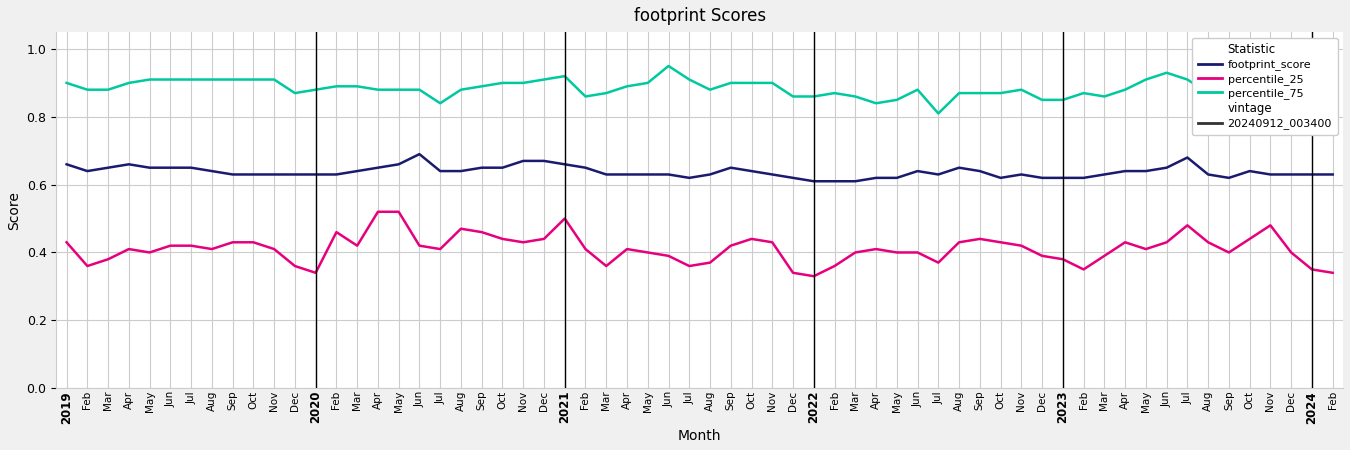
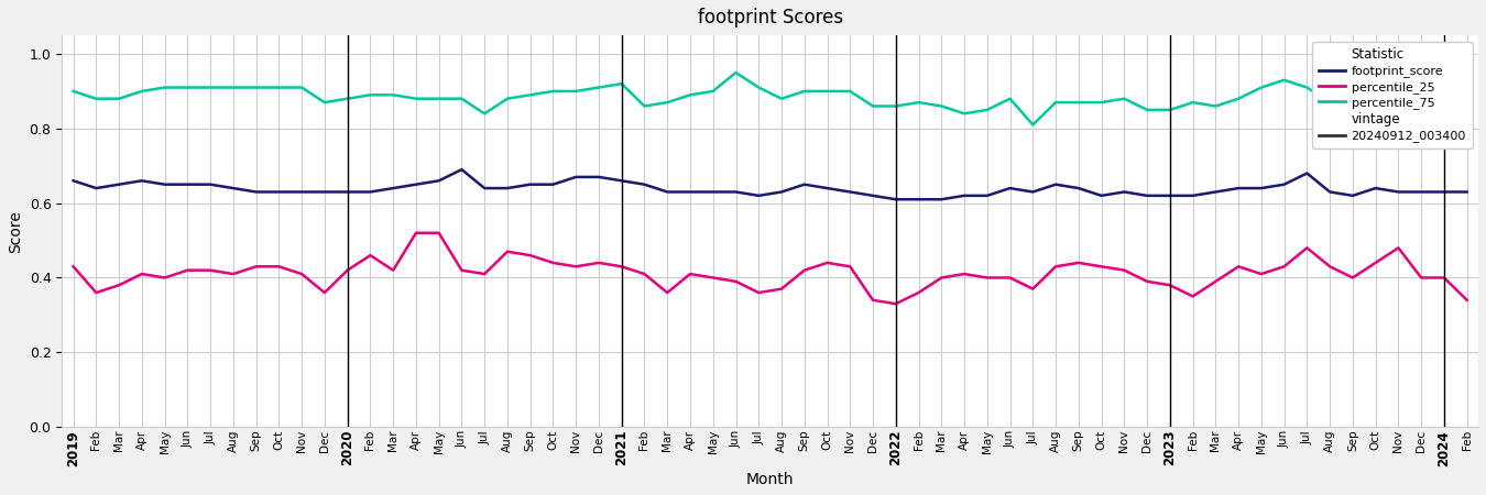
percentile_25/2020: 0.34 -> 0.42
percentile_25/2021: 0.50 -> 0.43
percentile_25/2024: 0.35 -> 0.40
